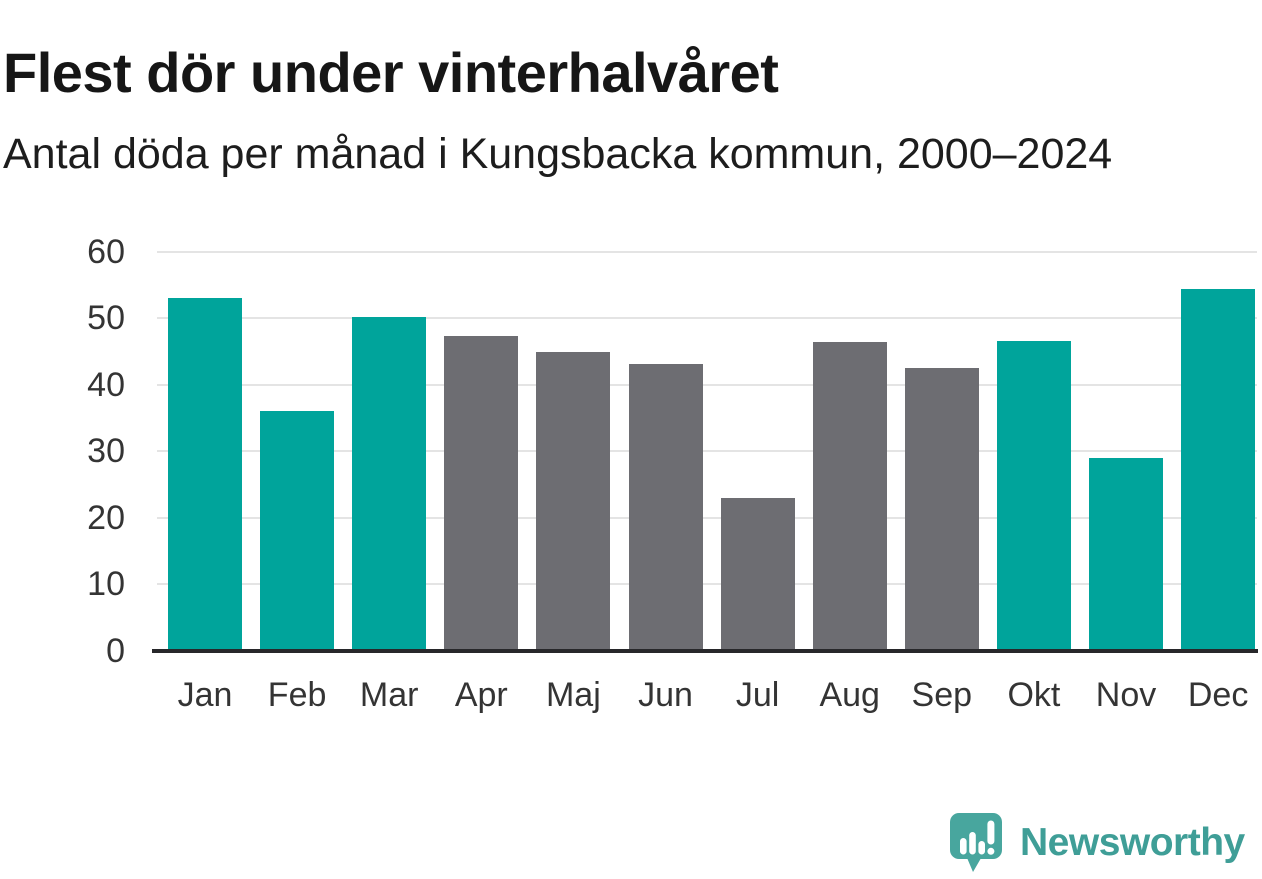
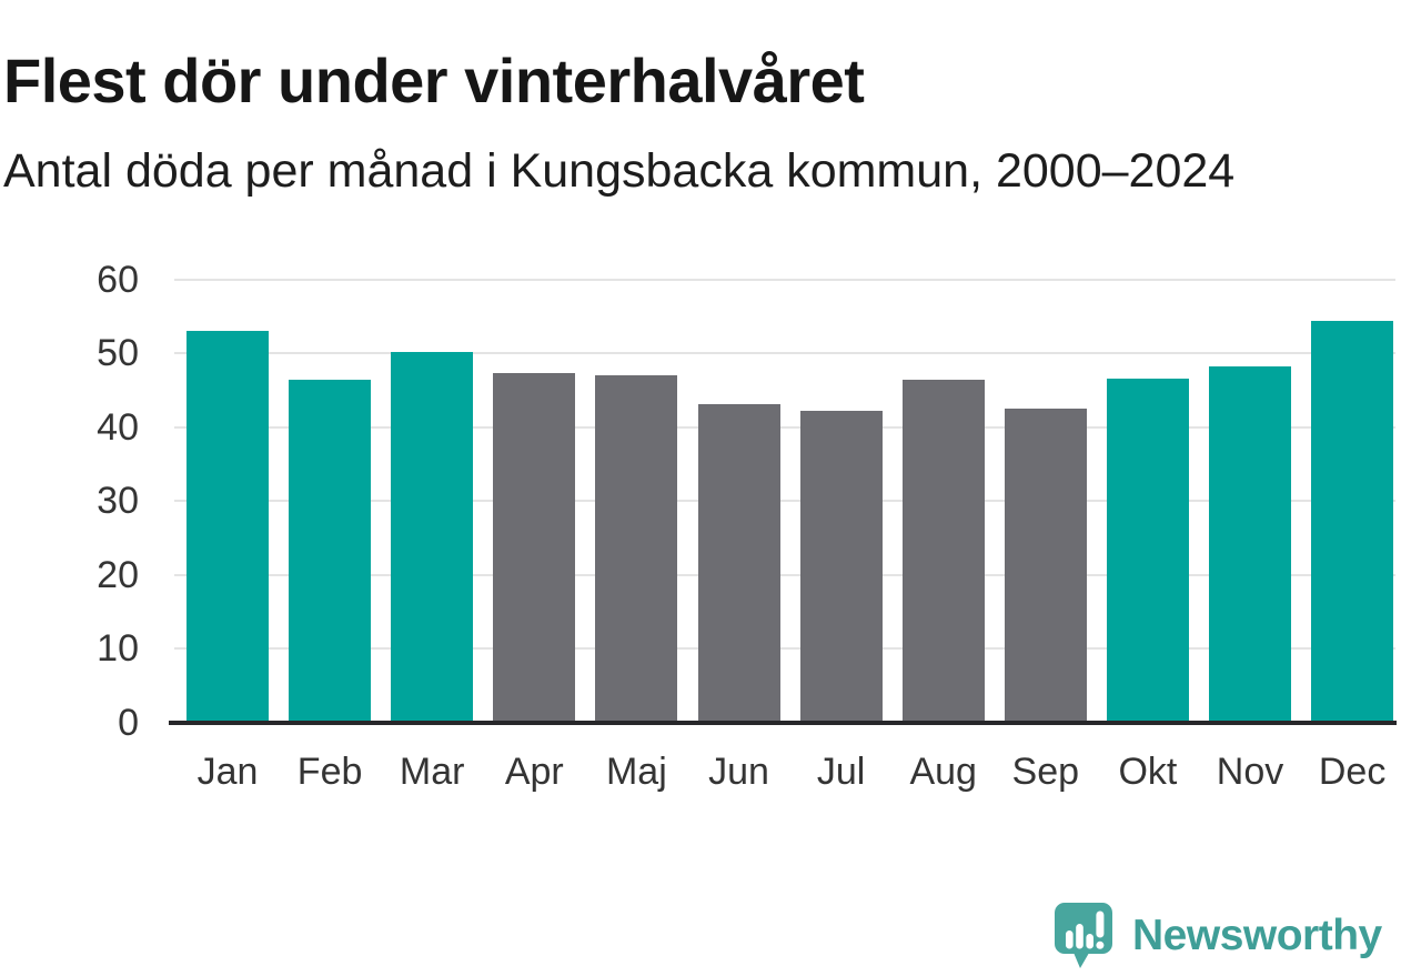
Feb: 36 -> 46
Maj: 45 -> 47
Jul: 23 -> 42
Nov: 29 -> 48
